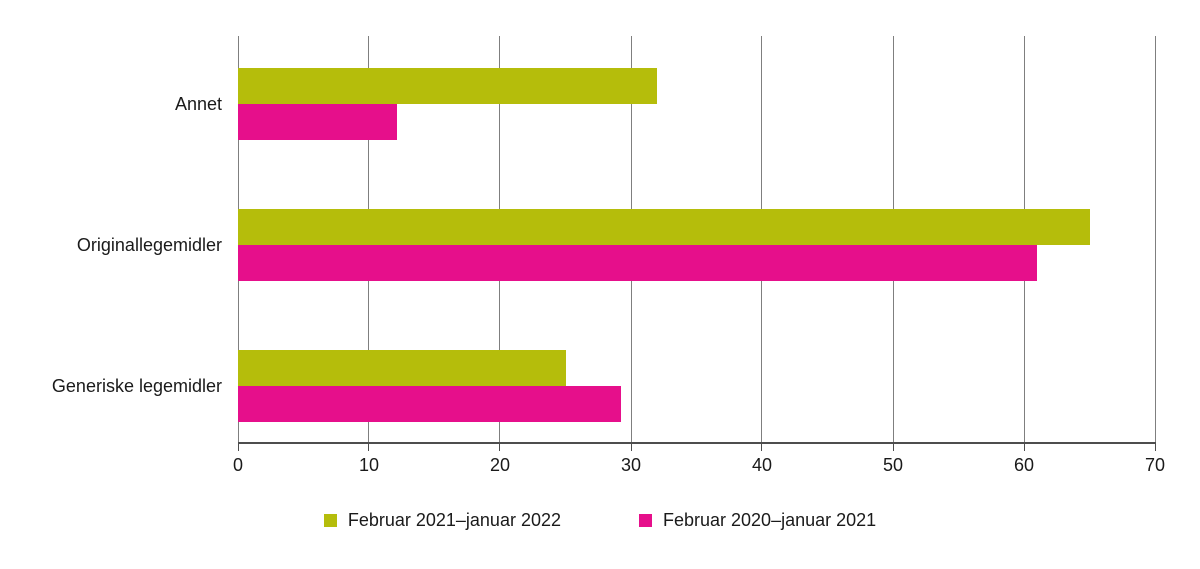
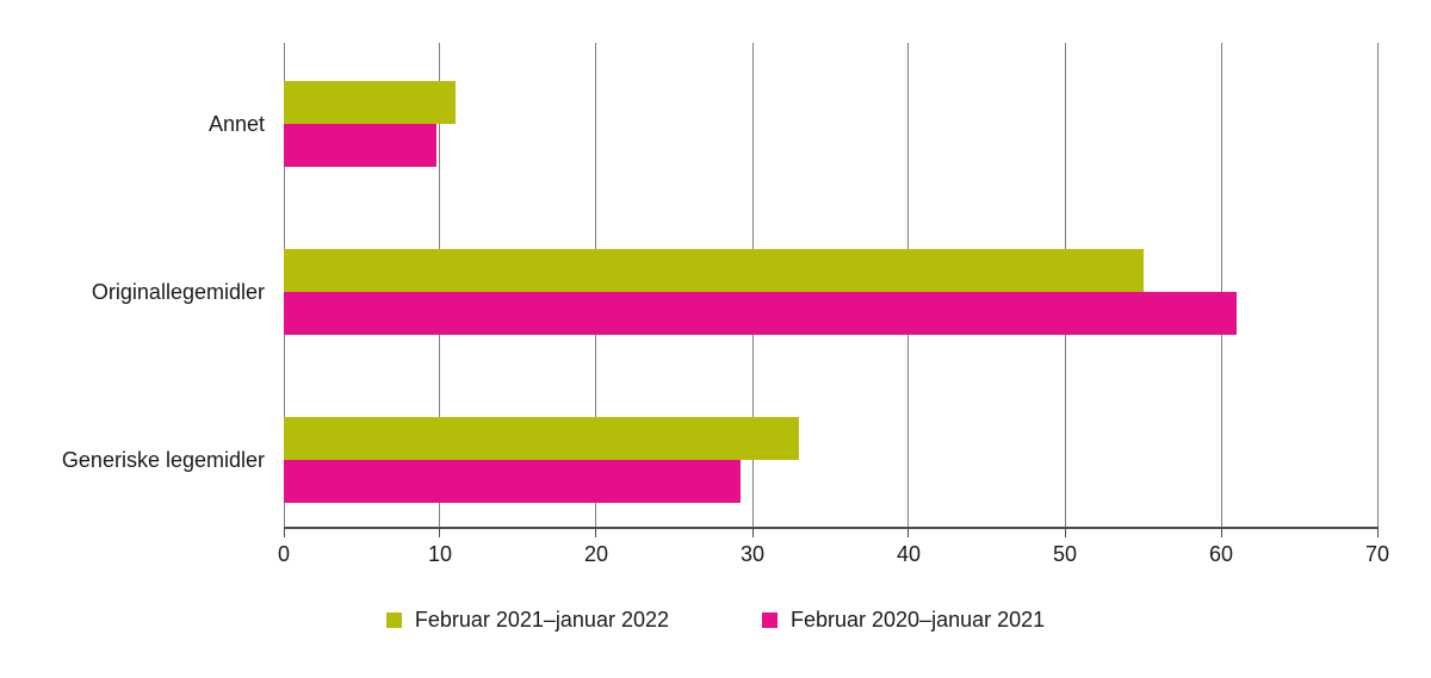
Februar 2021–januar 2022/Annet: 32 -> 11
Februar 2020–januar 2021/Annet: 12.1 -> 9.8
Februar 2021–januar 2022/Originallegemidler: 65 -> 55
Februar 2021–januar 2022/Generiske legemidler: 25 -> 33
